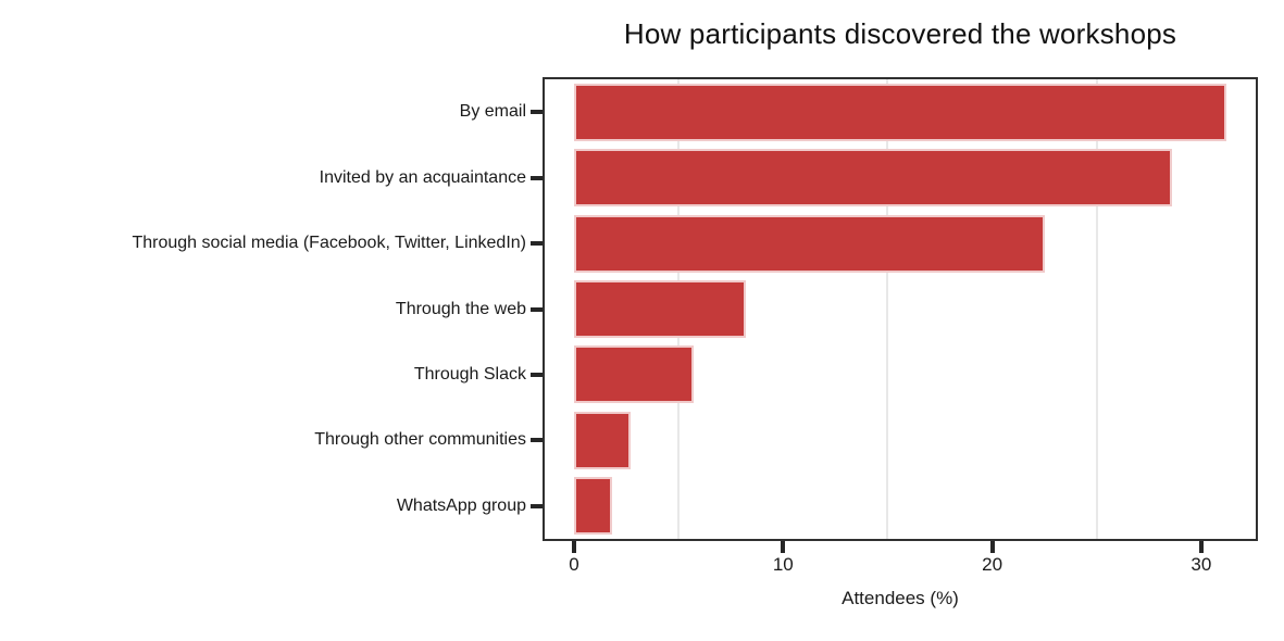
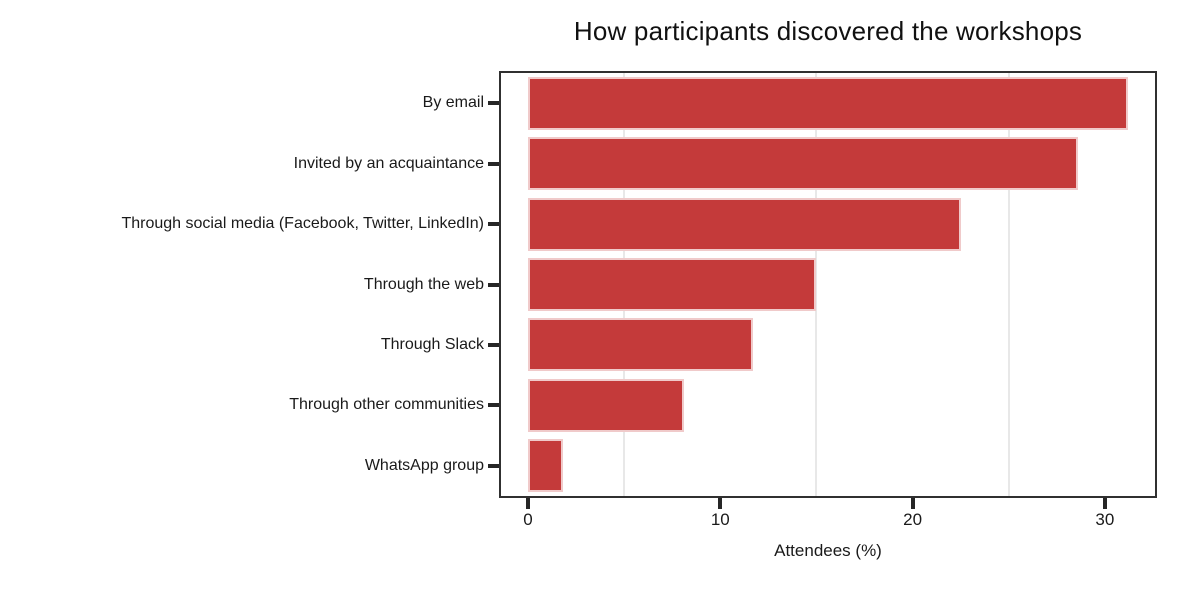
Through the web: 8.2 -> 15.0
Through Slack: 5.7 -> 11.7
Through other communities: 2.7 -> 8.1
